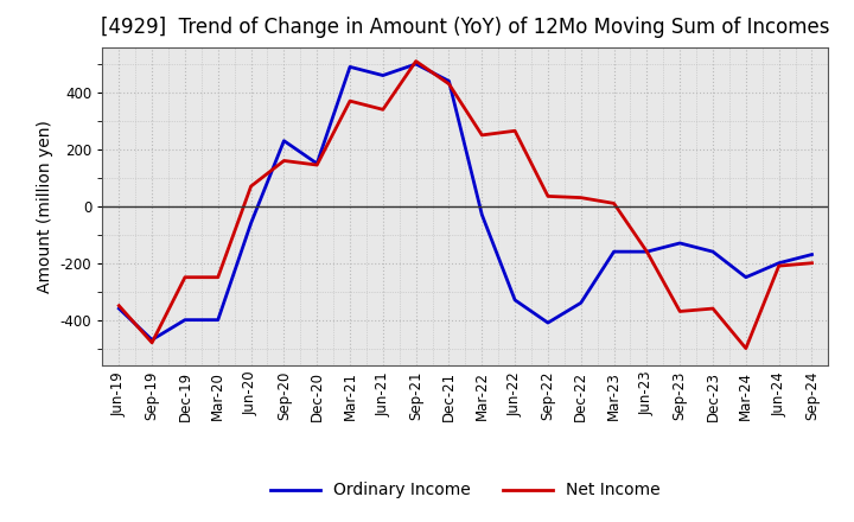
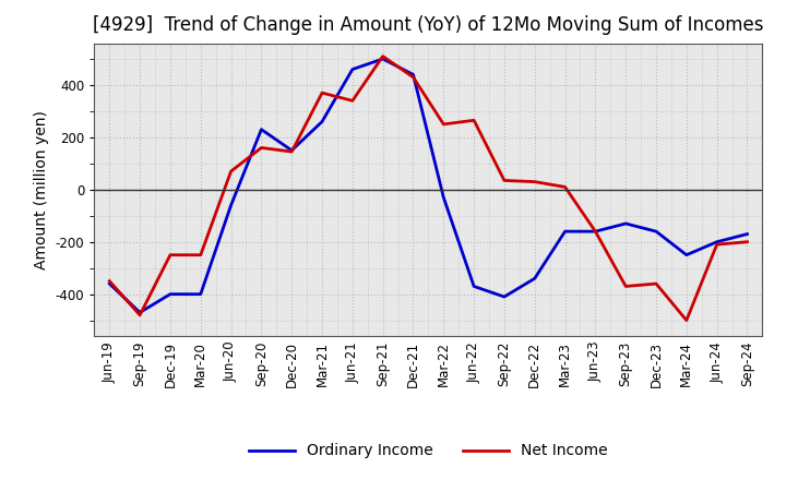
Ordinary Income/Mar-21: 490 -> 260
Ordinary Income/Jun-22: -330 -> -370
